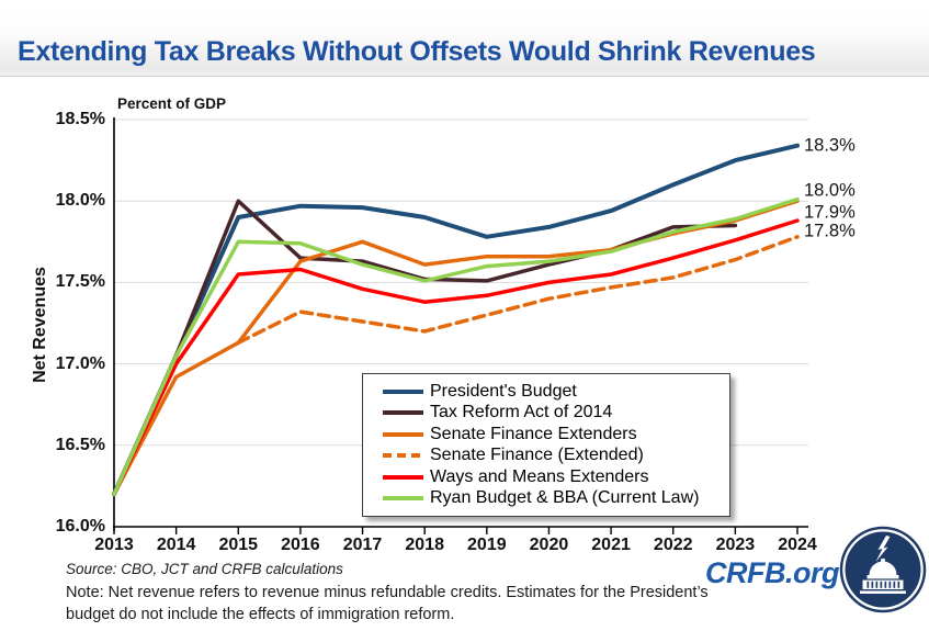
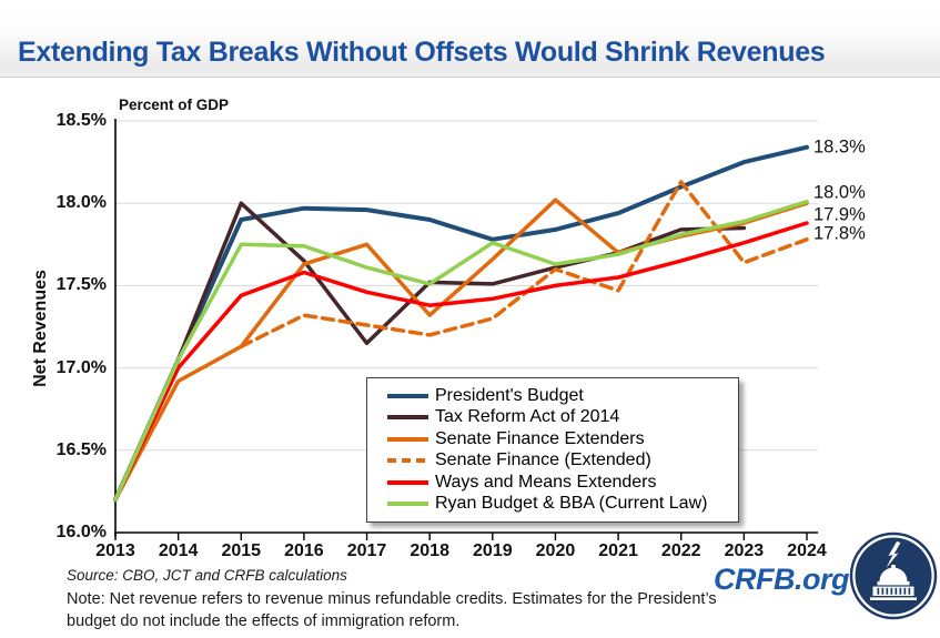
Ways and Means Extenders/2015: 17.55% -> 17.44%
Tax Reform Act of 2014/2017: 17.63% -> 17.15%
Senate Finance Extenders/2018: 17.61% -> 17.32%
Ryan Budget & BBA (Current Law)/2019: 17.60% -> 17.76%
Senate Finance Extenders/2020: 17.66% -> 18.02%
Senate Finance (Extended)/2020: 17.40% -> 17.60%
Senate Finance (Extended)/2022: 17.53% -> 18.13%
